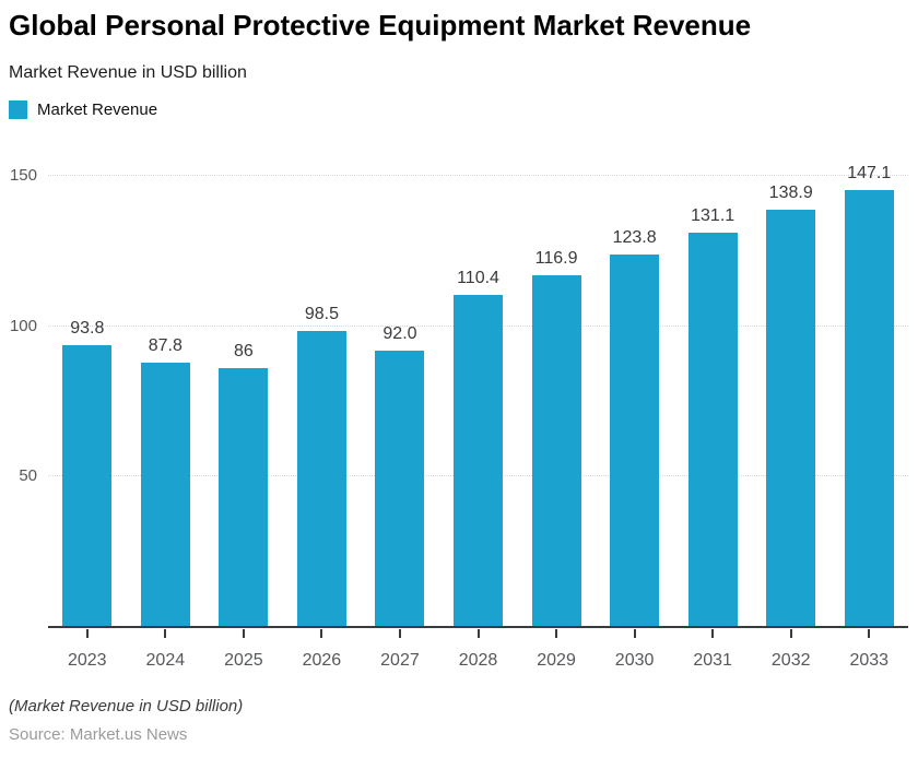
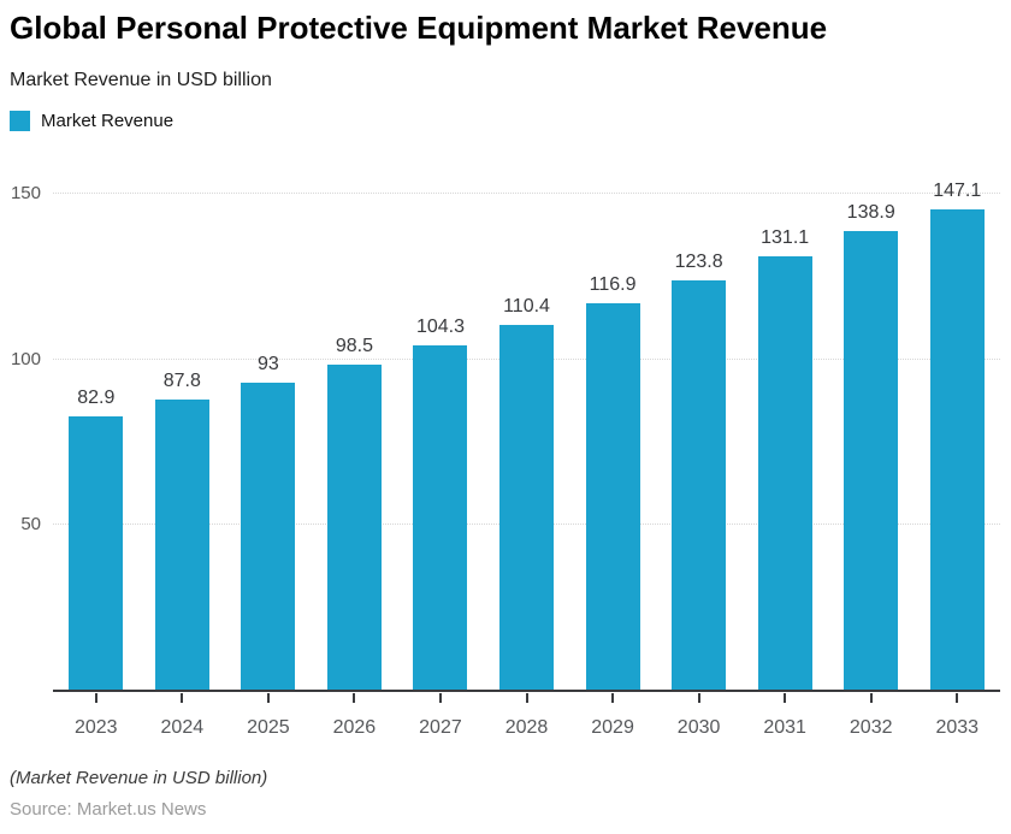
2023: 93.8 -> 82.9
2025: 86 -> 93
2027: 92.0 -> 104.3
